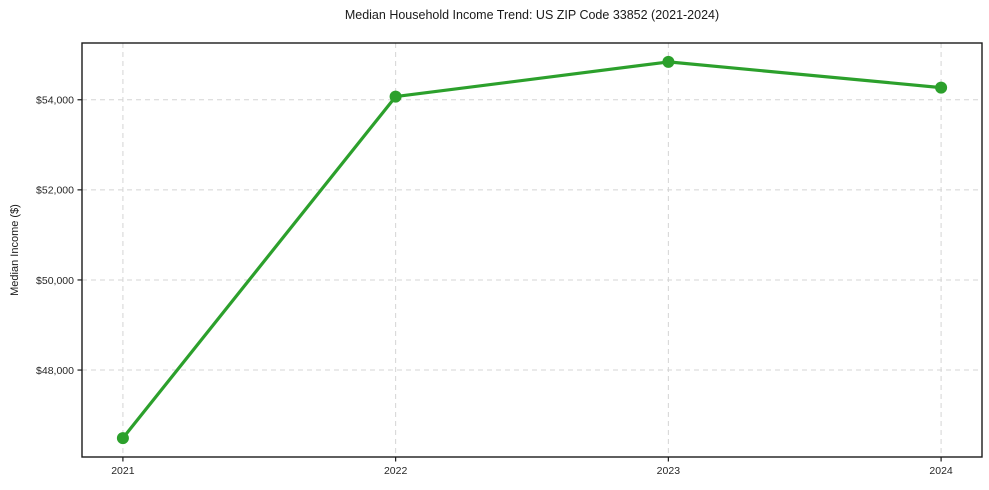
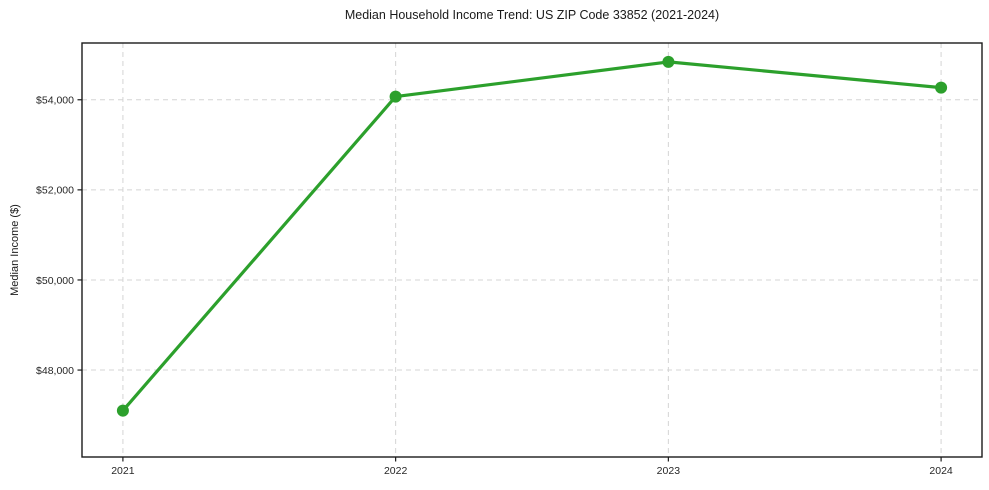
2021: $46500 -> $47100
